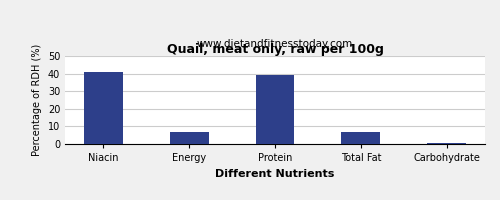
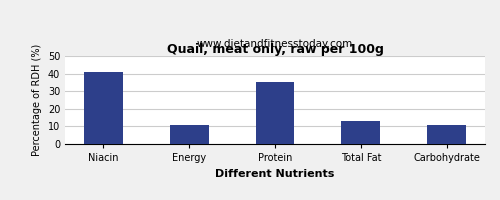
Energy: 7 -> 11
Protein: 39 -> 35
Total Fat: 7 -> 13
Carbohydrate: 0 -> 11
